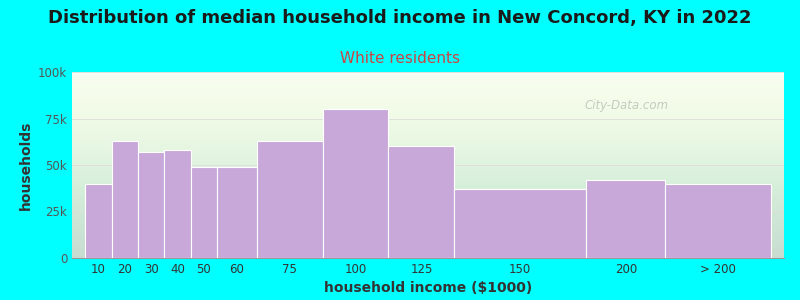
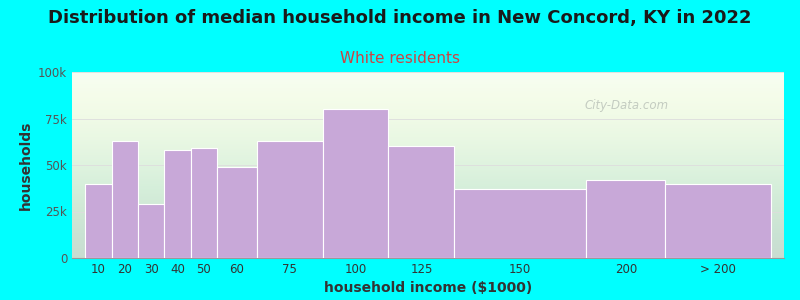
30: 57k -> 29k
50: 49k -> 59k
